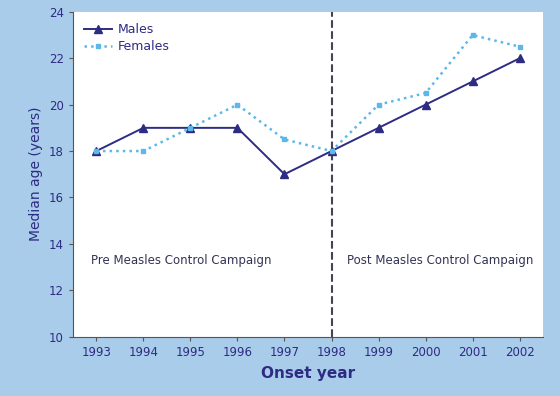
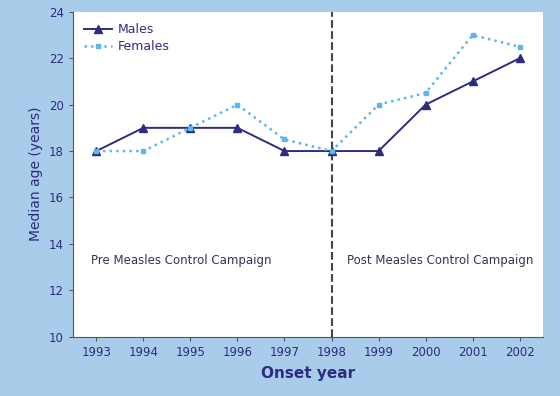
Males/1997: 17 -> 18
Males/1999: 19 -> 18
